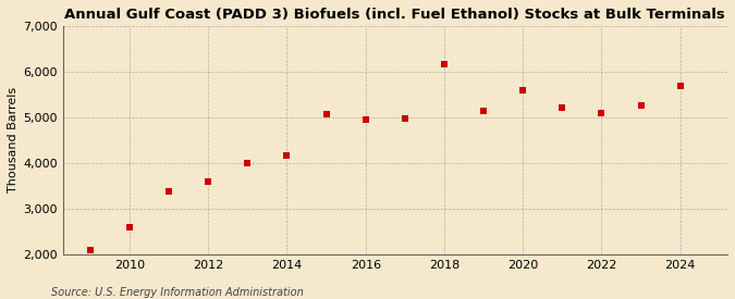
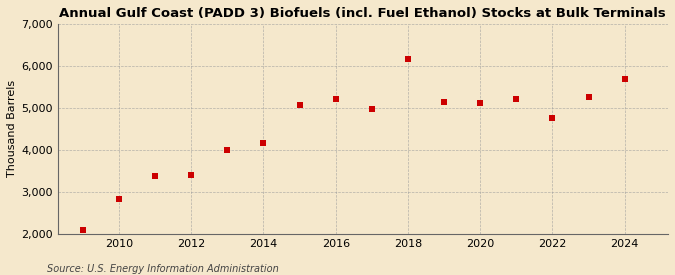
2010: 2,600 -> 2,820
2012: 3,600 -> 3,400
2016: 4,950 -> 5,220
2020: 5,600 -> 5,120
2022: 5,100 -> 4,770
